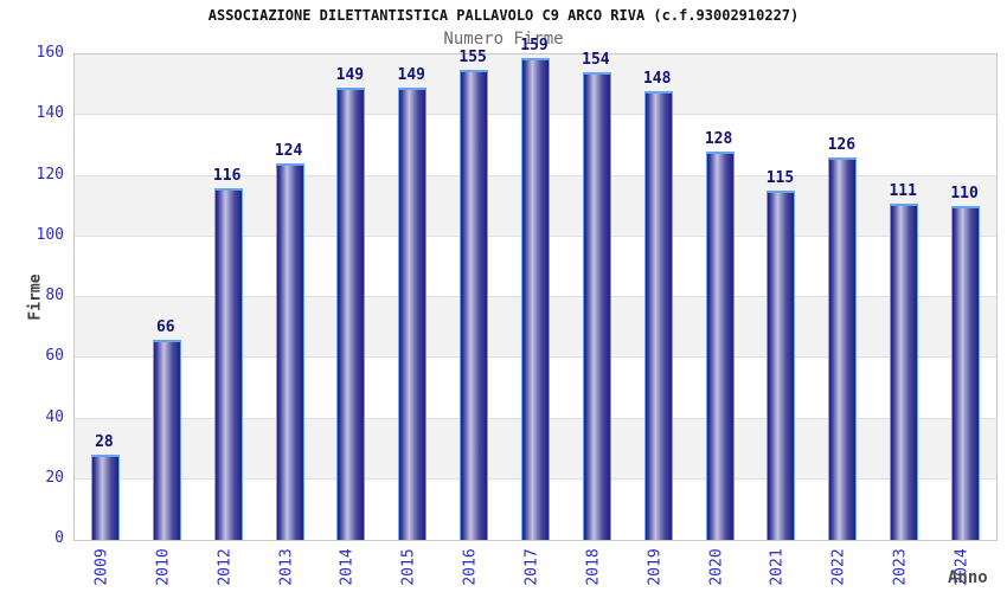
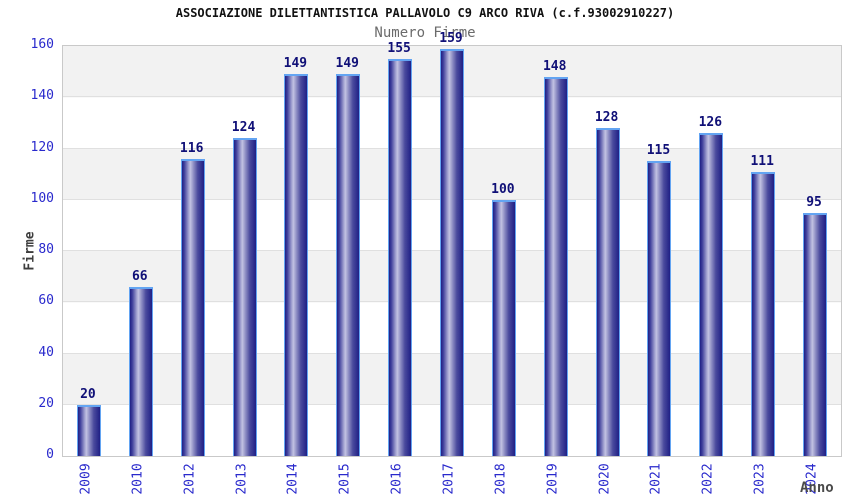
2009: 28 -> 20
2018: 154 -> 100
2024: 110 -> 95
